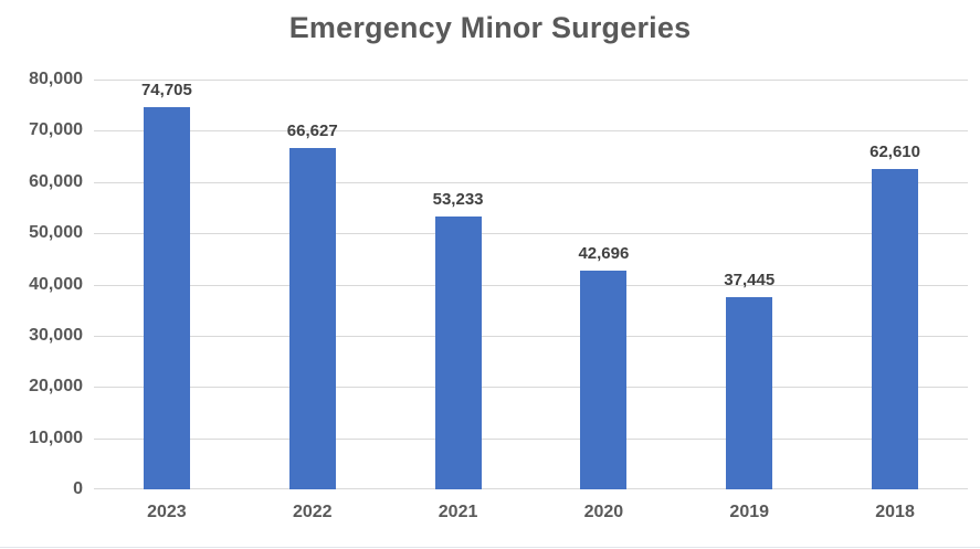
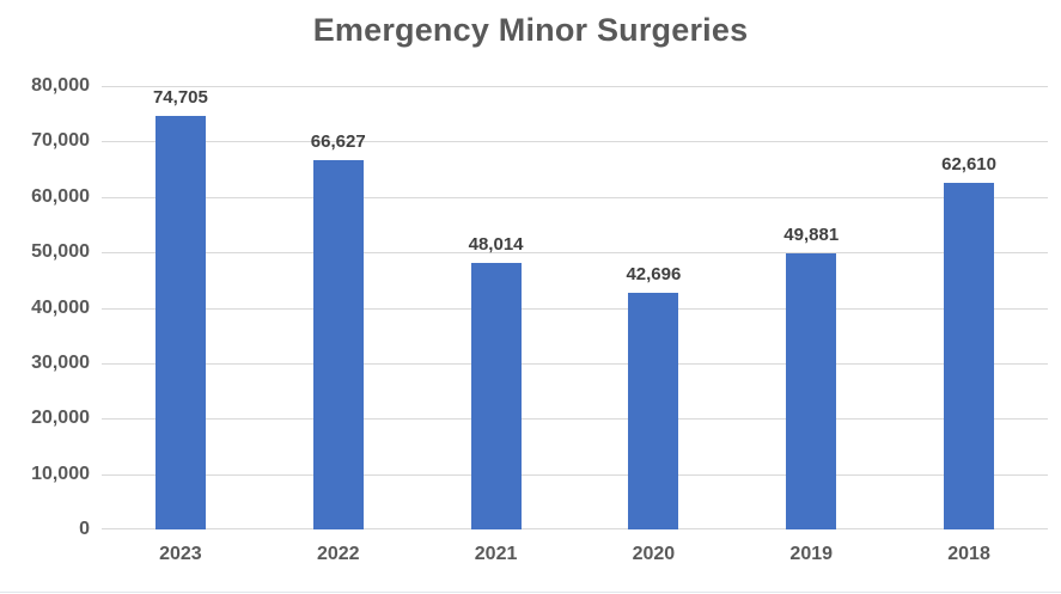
2021: 53,233 -> 48,014
2019: 37,445 -> 49,881
